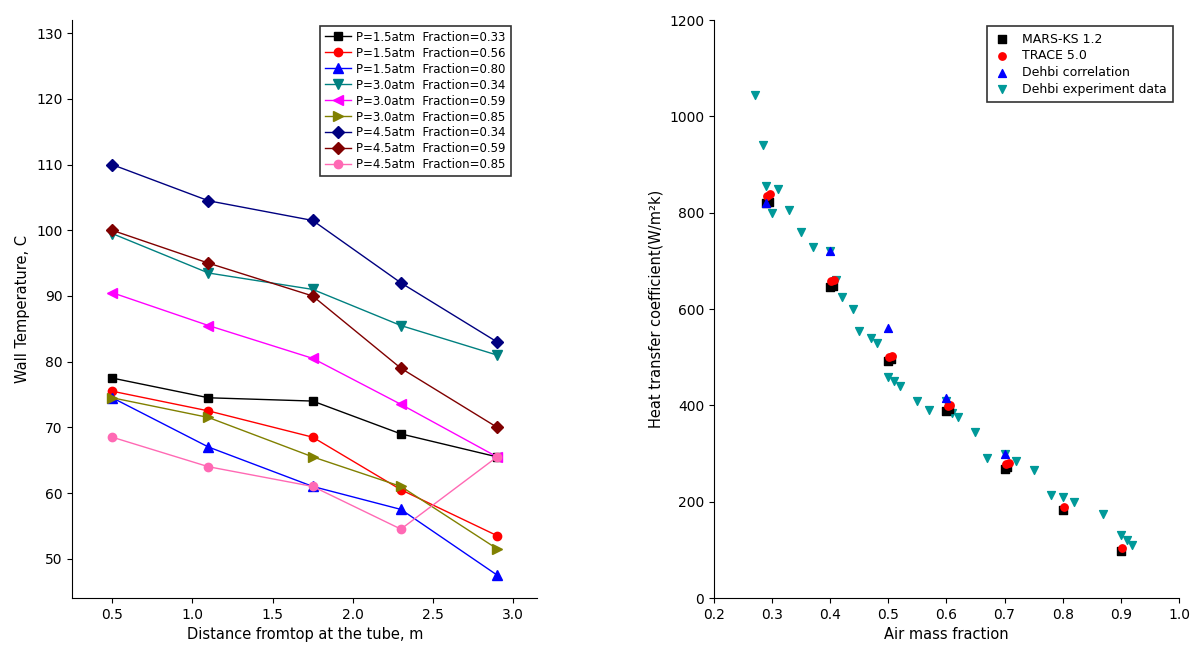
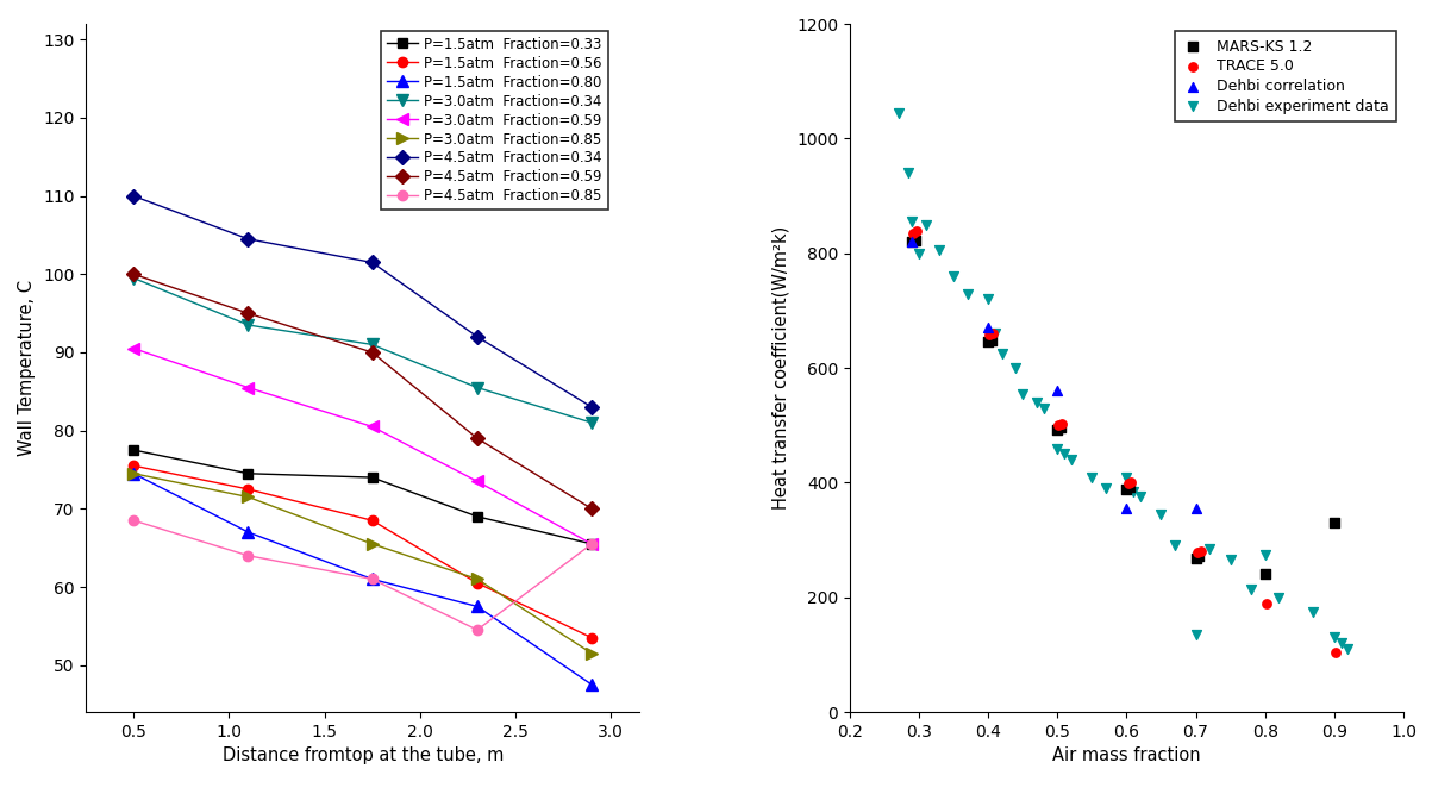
Dehbi correlation/0.4: 720 -> 670
Dehbi correlation/0.6: 415 -> 355
Dehbi correlation/0.7: 300 -> 355
Dehbi experiment data/0.7: 300 -> 135
MARS-KS 1.2/0.8: 183 -> 240
Dehbi experiment data/0.8: 210 -> 275
MARS-KS 1.2/0.9: 98 -> 330
